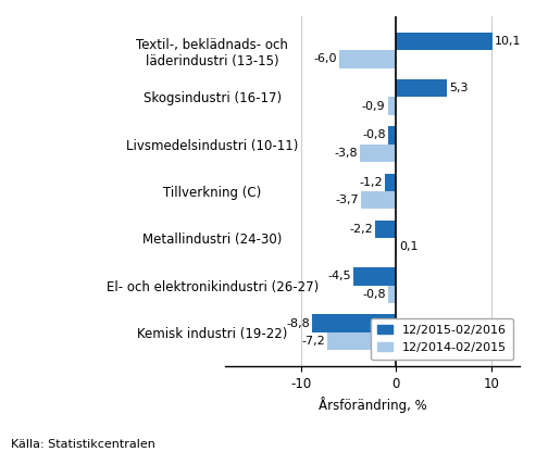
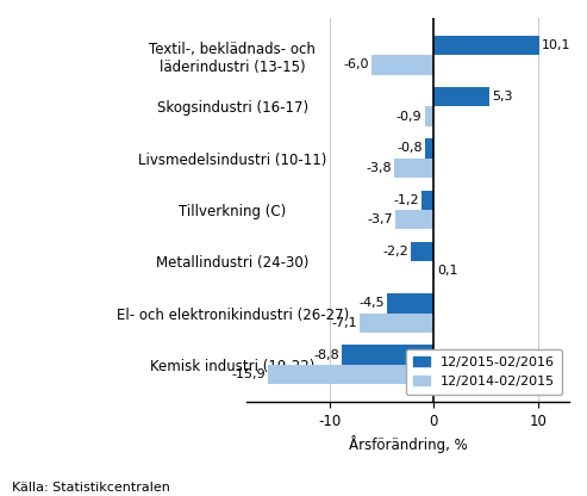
12/2014-02/2015/El- och elektronikindustri (26-27): -0.8 -> -7.1
12/2014-02/2015/Kemisk industri (19-22): -7.2 -> -15.9
